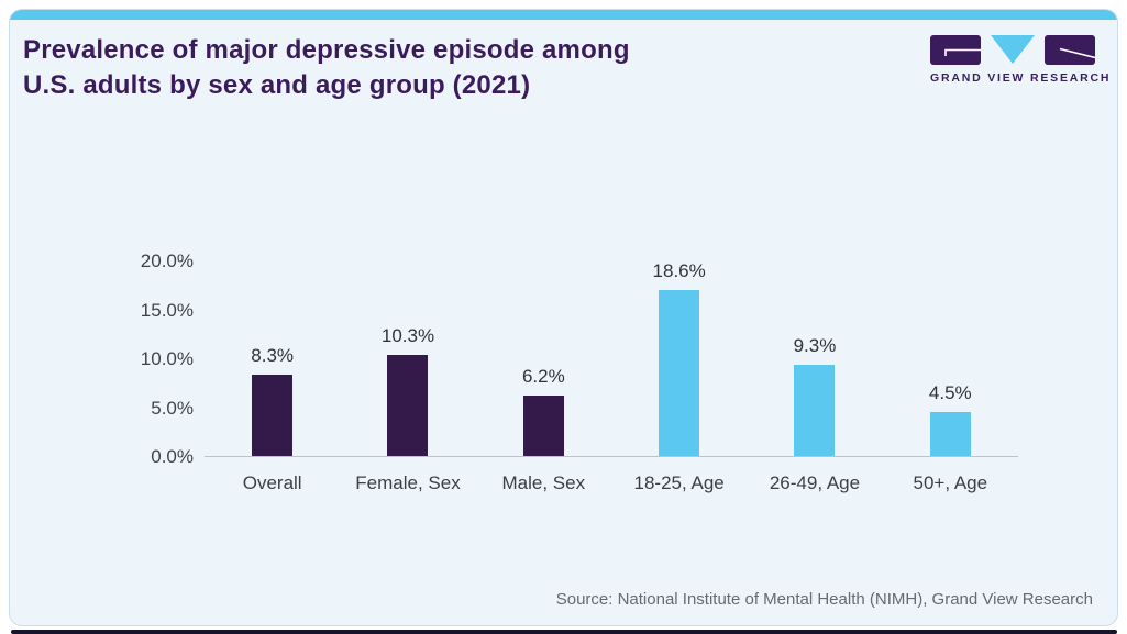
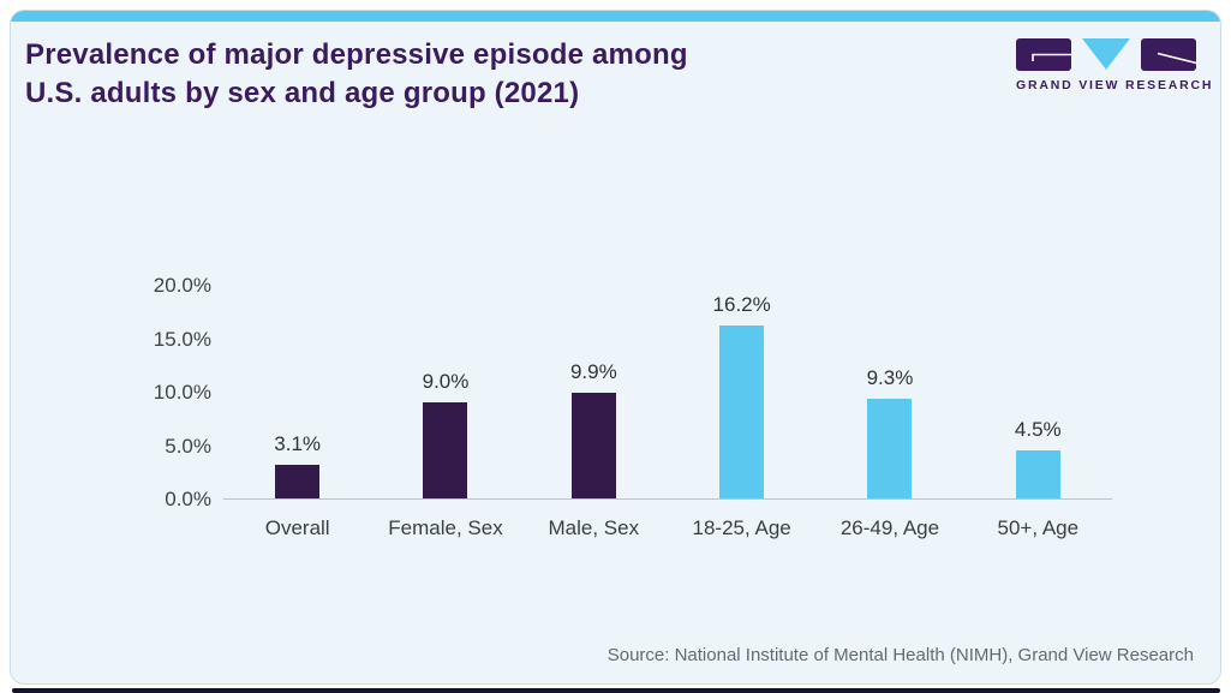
Overall: 8.3% -> 3.1%
Female, Sex: 10.3% -> 9.0%
Male, Sex: 6.2% -> 9.9%
18-25, Age: 18.6% -> 16.2%
